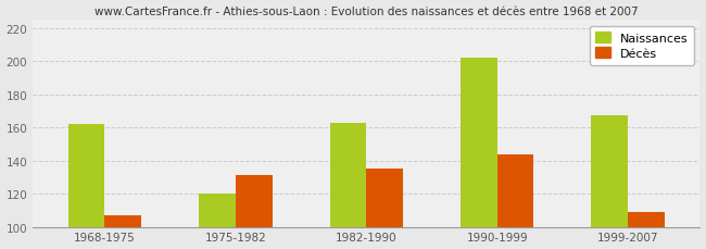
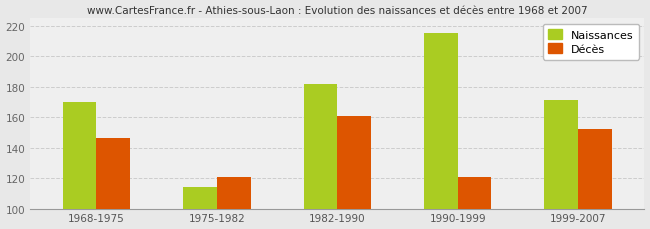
Naissances/1968-1975: 162 -> 170
Décès/1968-1975: 107 -> 146
Naissances/1975-1982: 120 -> 114
Décès/1975-1982: 131 -> 121
Naissances/1982-1990: 163 -> 182
Décès/1982-1990: 135 -> 161
Naissances/1990-1999: 202 -> 215
Décès/1990-1999: 144 -> 121
Naissances/1999-2007: 167 -> 171
Décès/1999-2007: 109 -> 152
